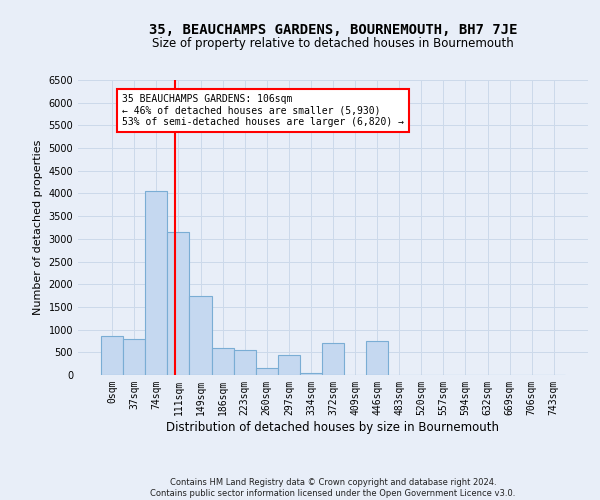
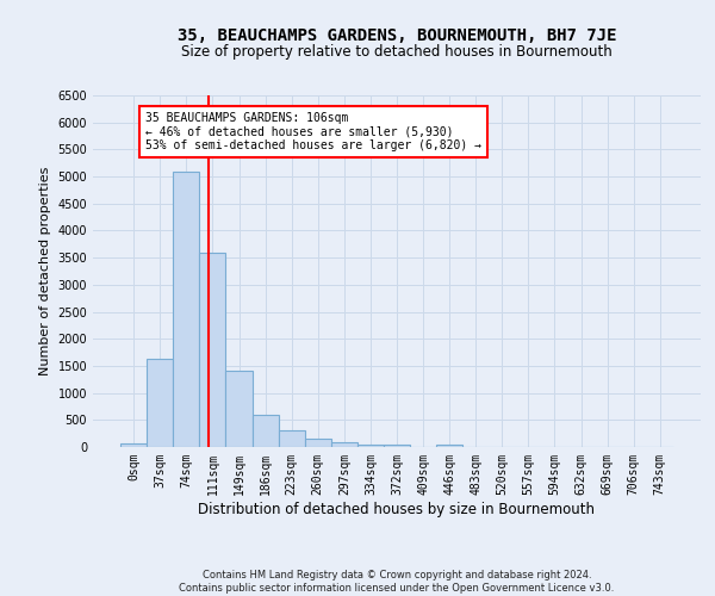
0sqm: 850 -> 70
37sqm: 800 -> 1630
74sqm: 4050 -> 5080
111sqm: 3150 -> 3590
149sqm: 1750 -> 1410
223sqm: 550 -> 310
297sqm: 450 -> 100
372sqm: 700 -> 50
446sqm: 750 -> 50
